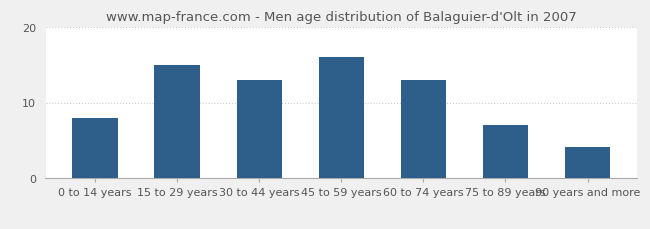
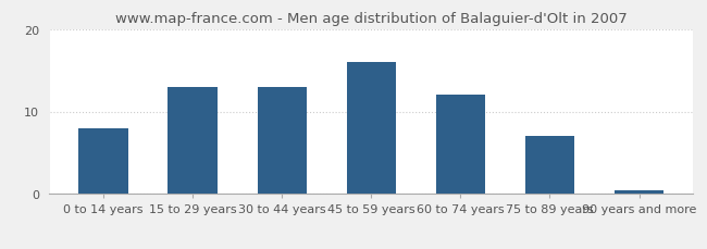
15 to 29 years: 15.0 -> 13.0
60 to 74 years: 13.0 -> 12.0
90 years and more: 4.2 -> 0.5
